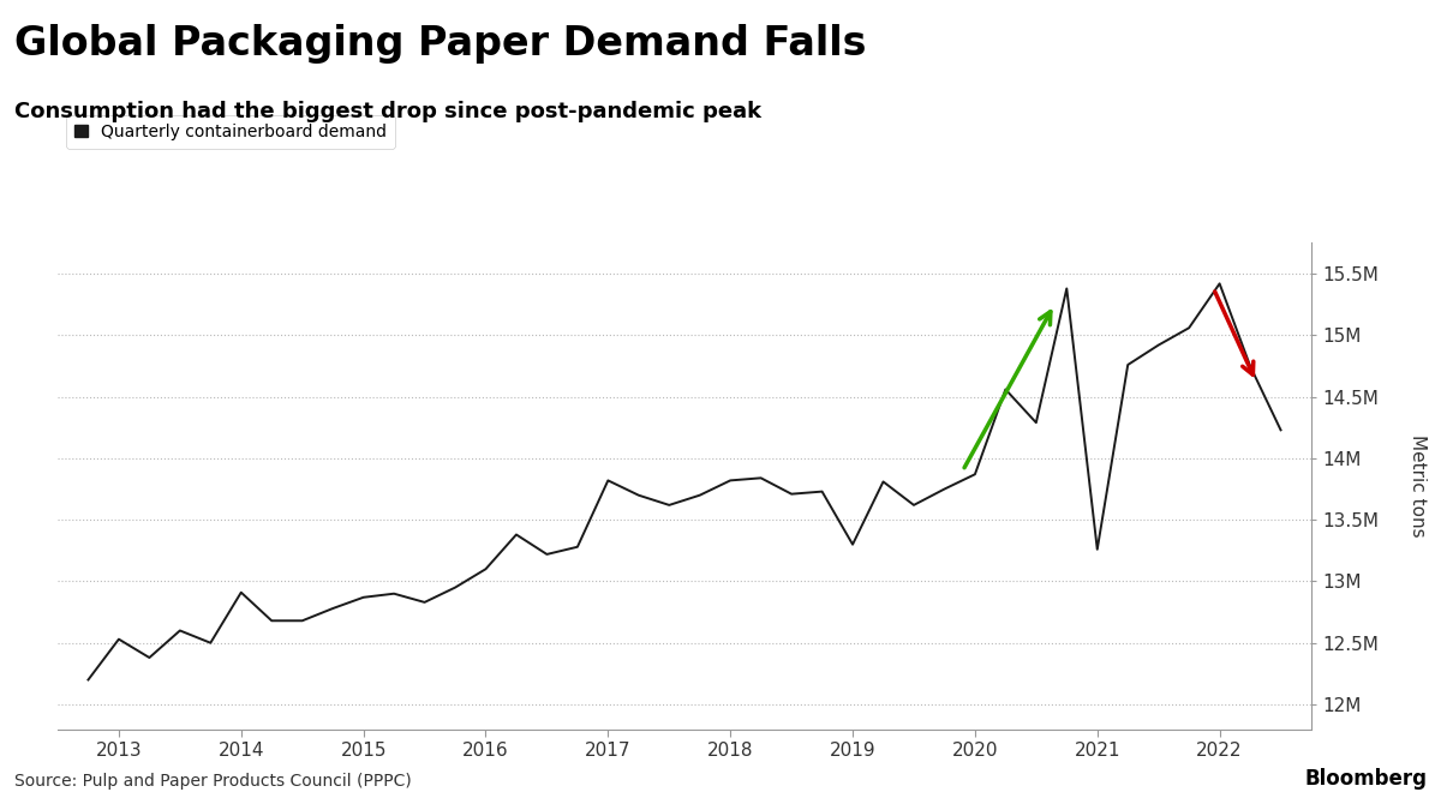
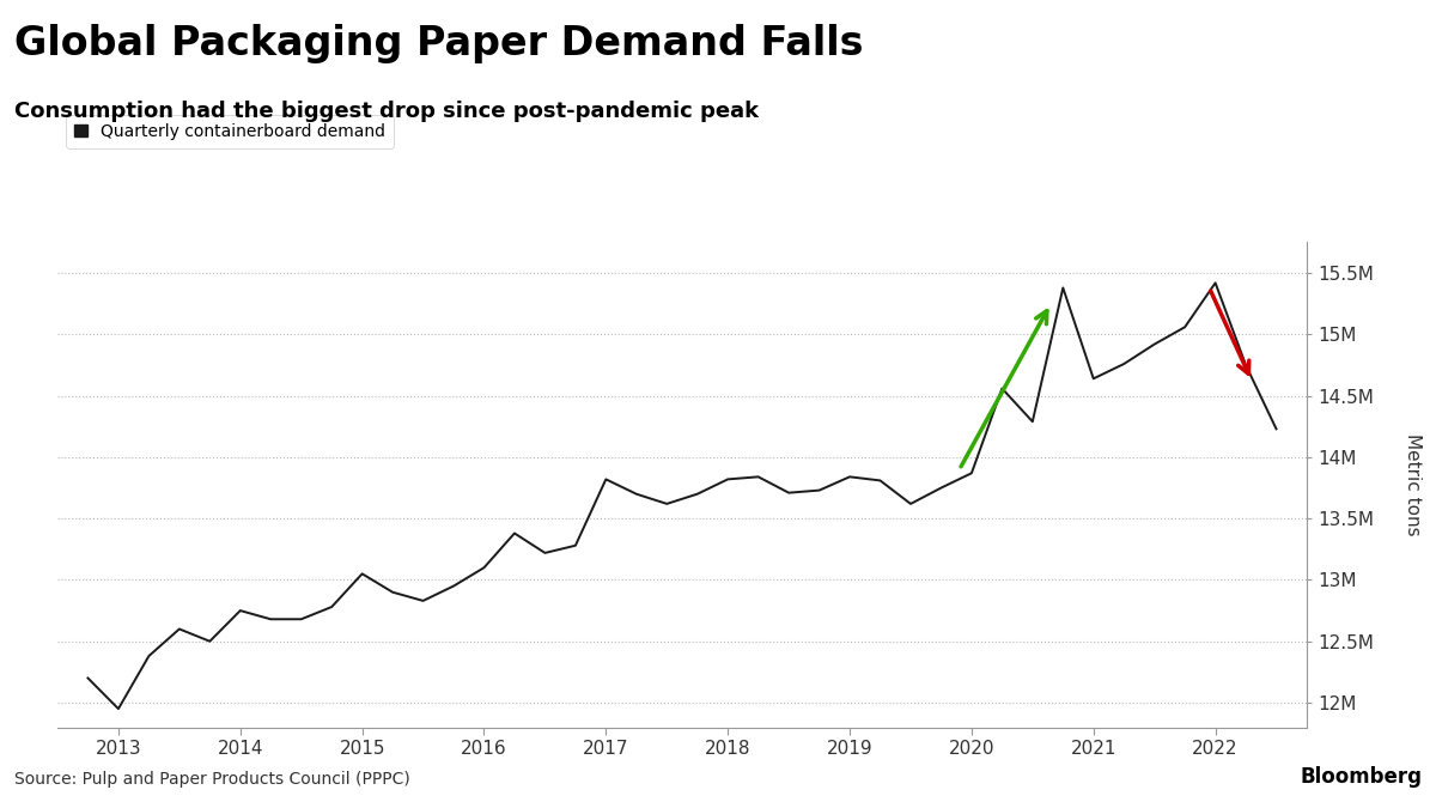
2013: 12.53M -> 11.95M
2014: 12.91M -> 12.75M
2015: 12.87M -> 13.05M
2019: 13.30M -> 13.84M
2021: 13.26M -> 14.64M
